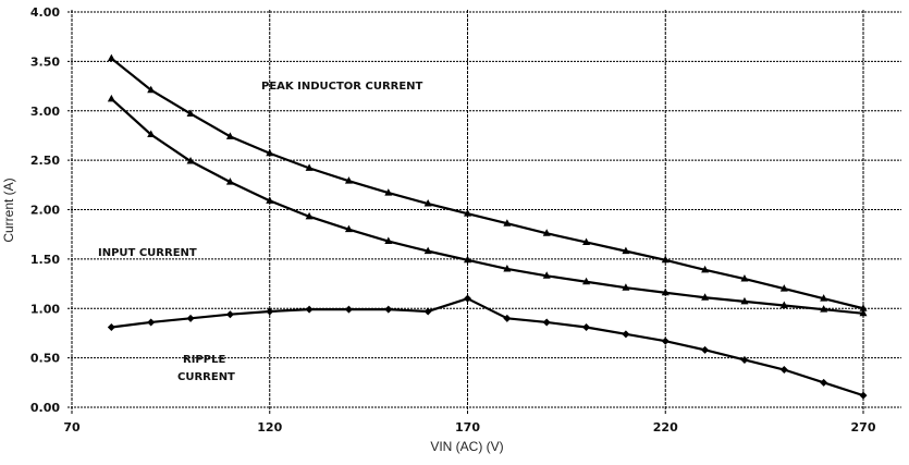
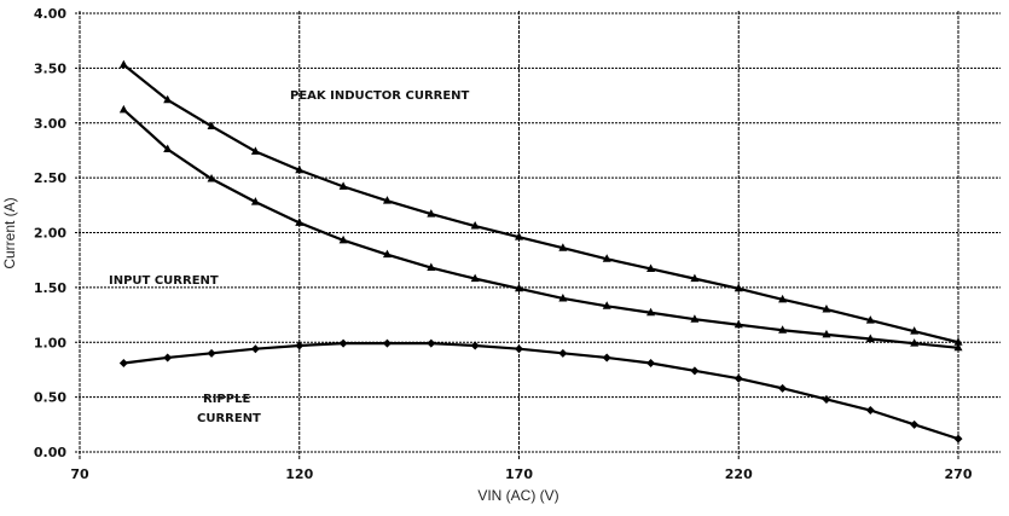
RIPPLE CURRENT/170: 1.1 -> 0.9
